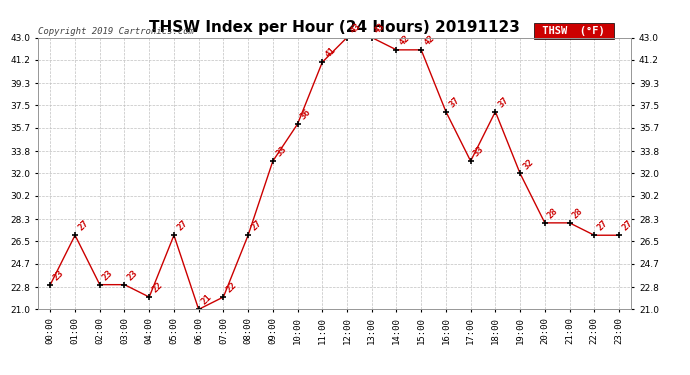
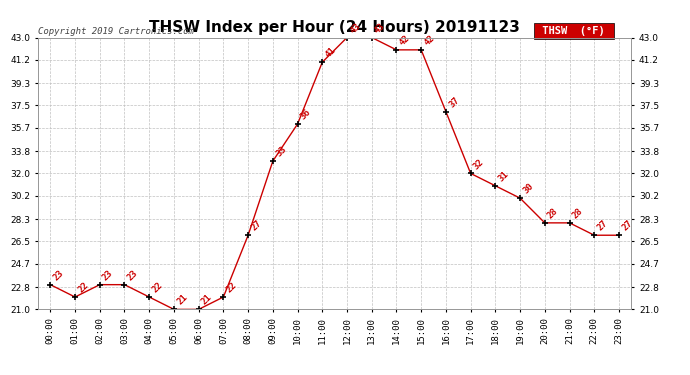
01:00: 27 -> 22
05:00: 27 -> 21
17:00: 33 -> 32
18:00: 37 -> 31
19:00: 32 -> 30
